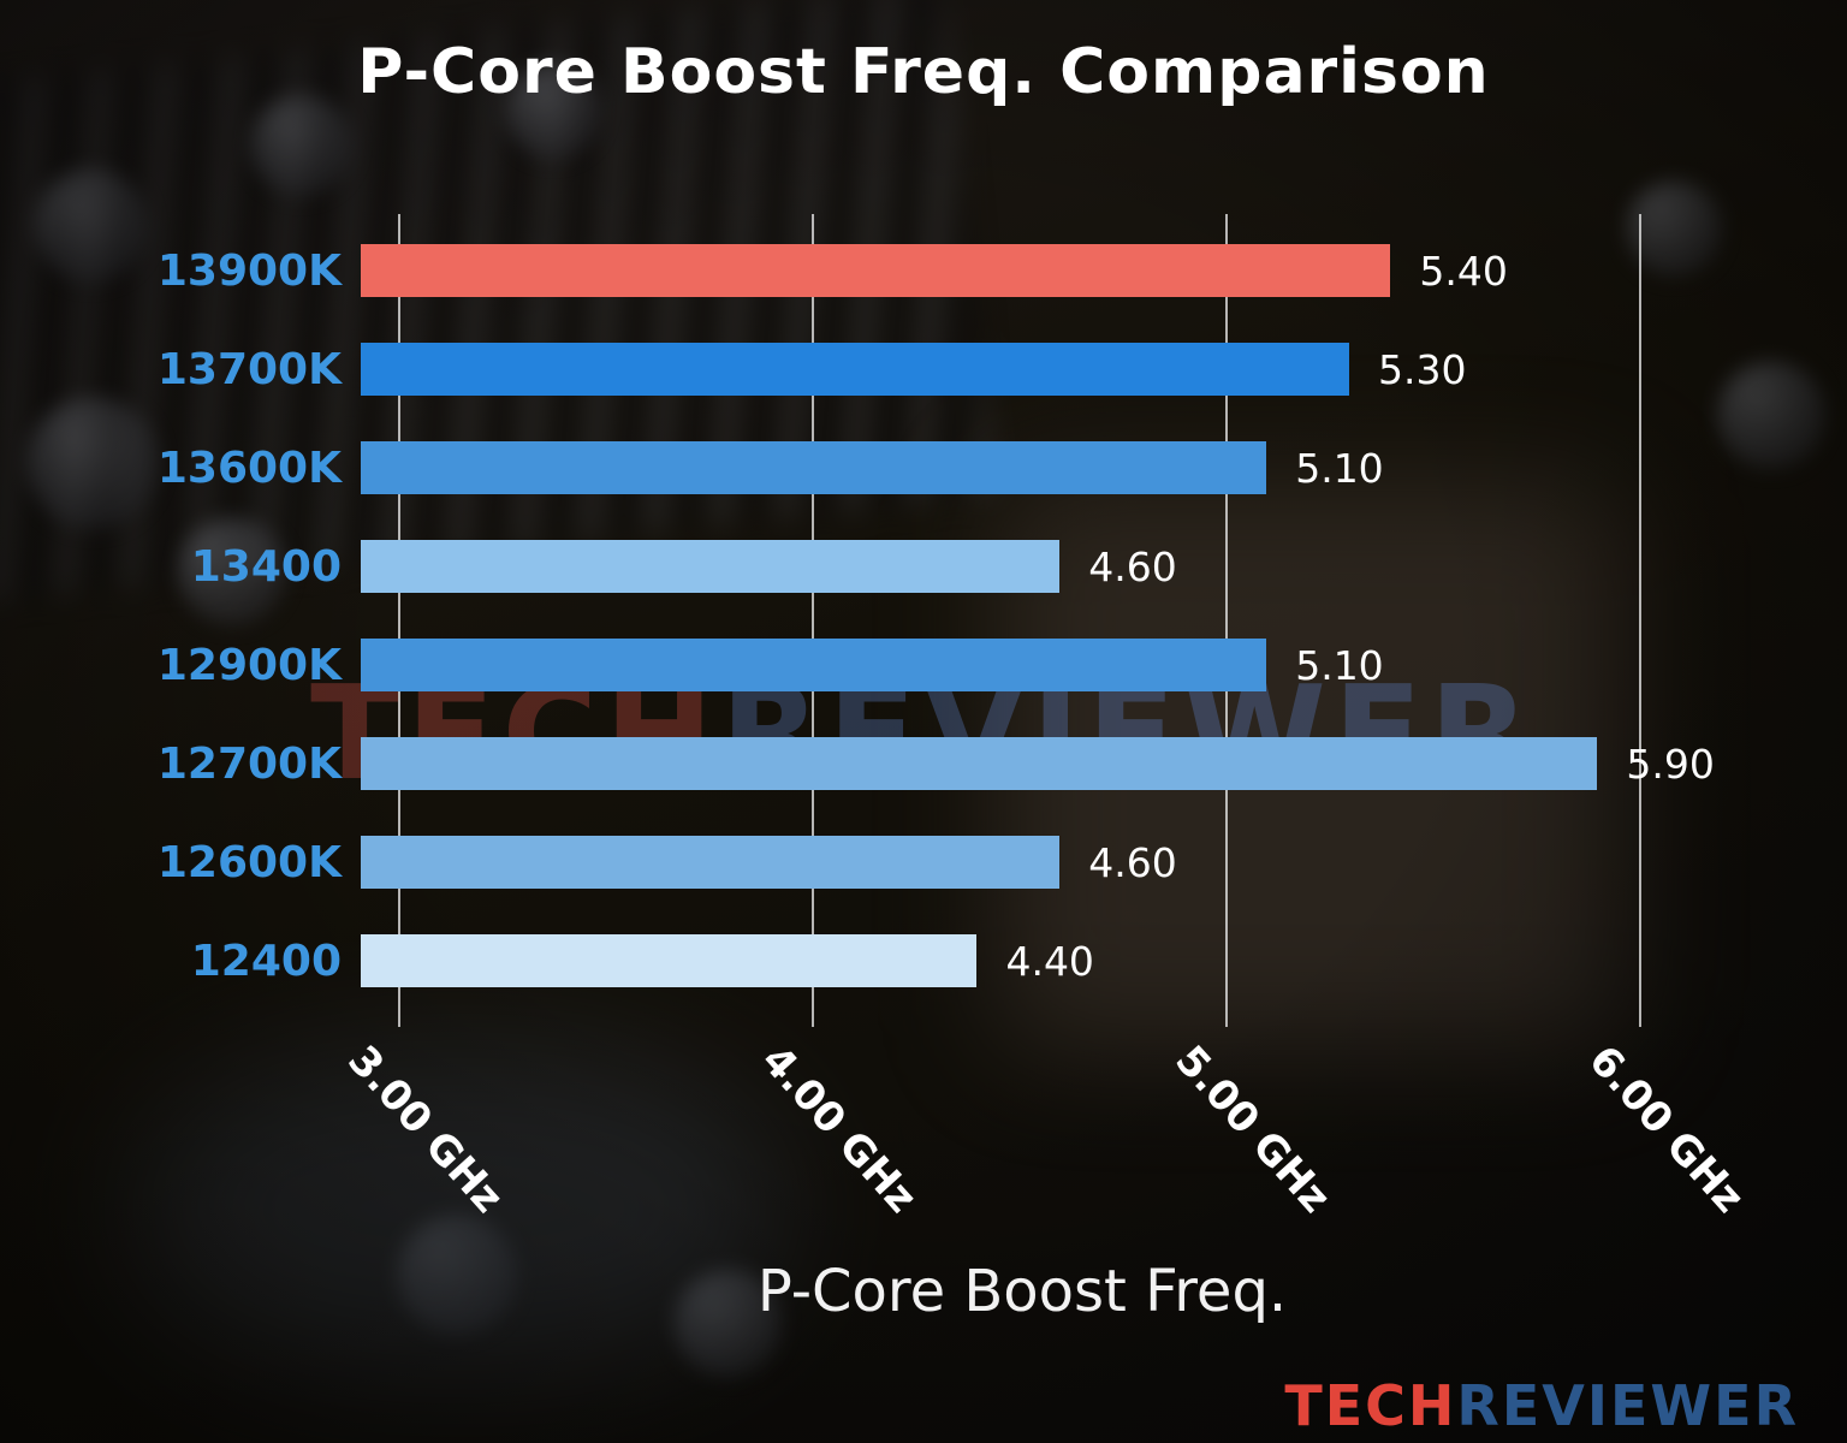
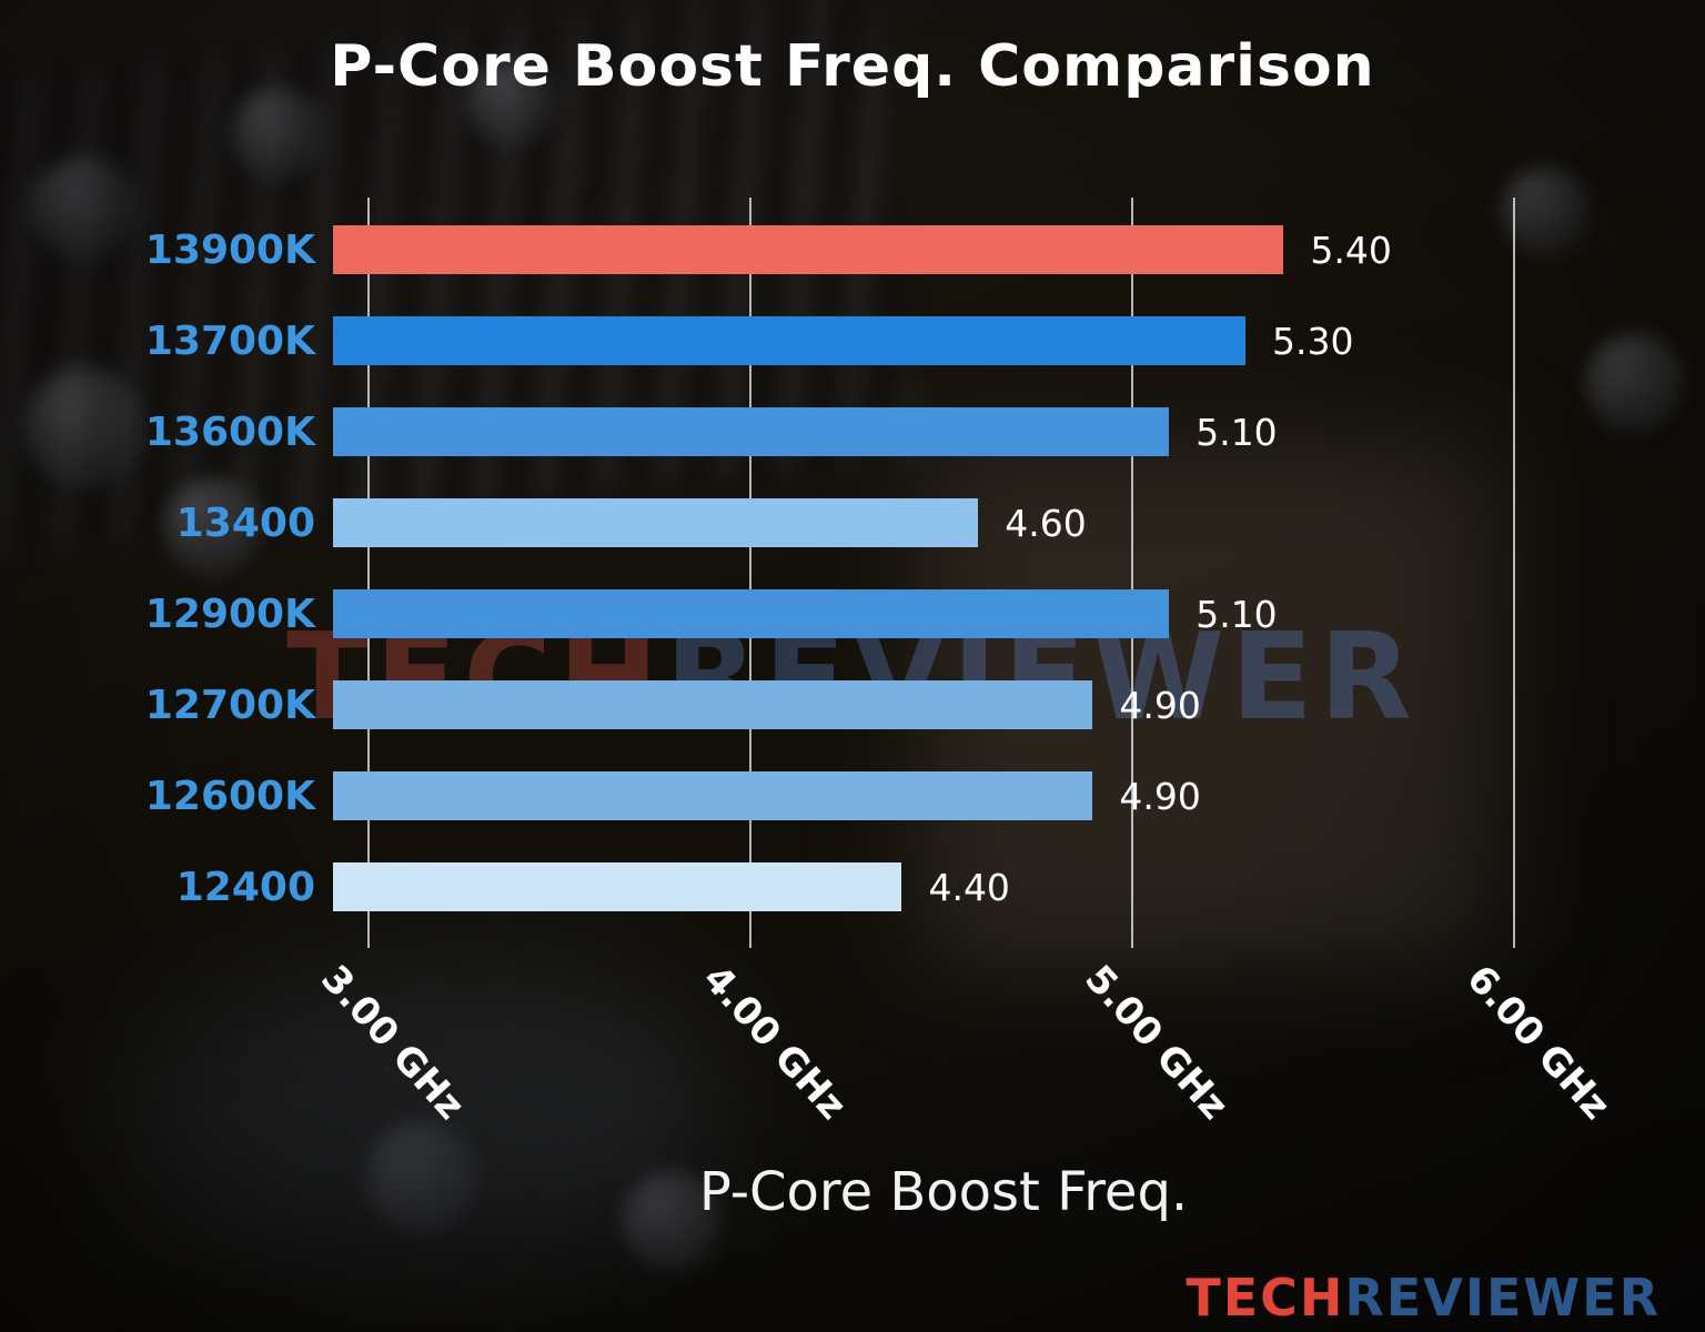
12700K: 5.90 -> 4.90
12600K: 4.60 -> 4.90
